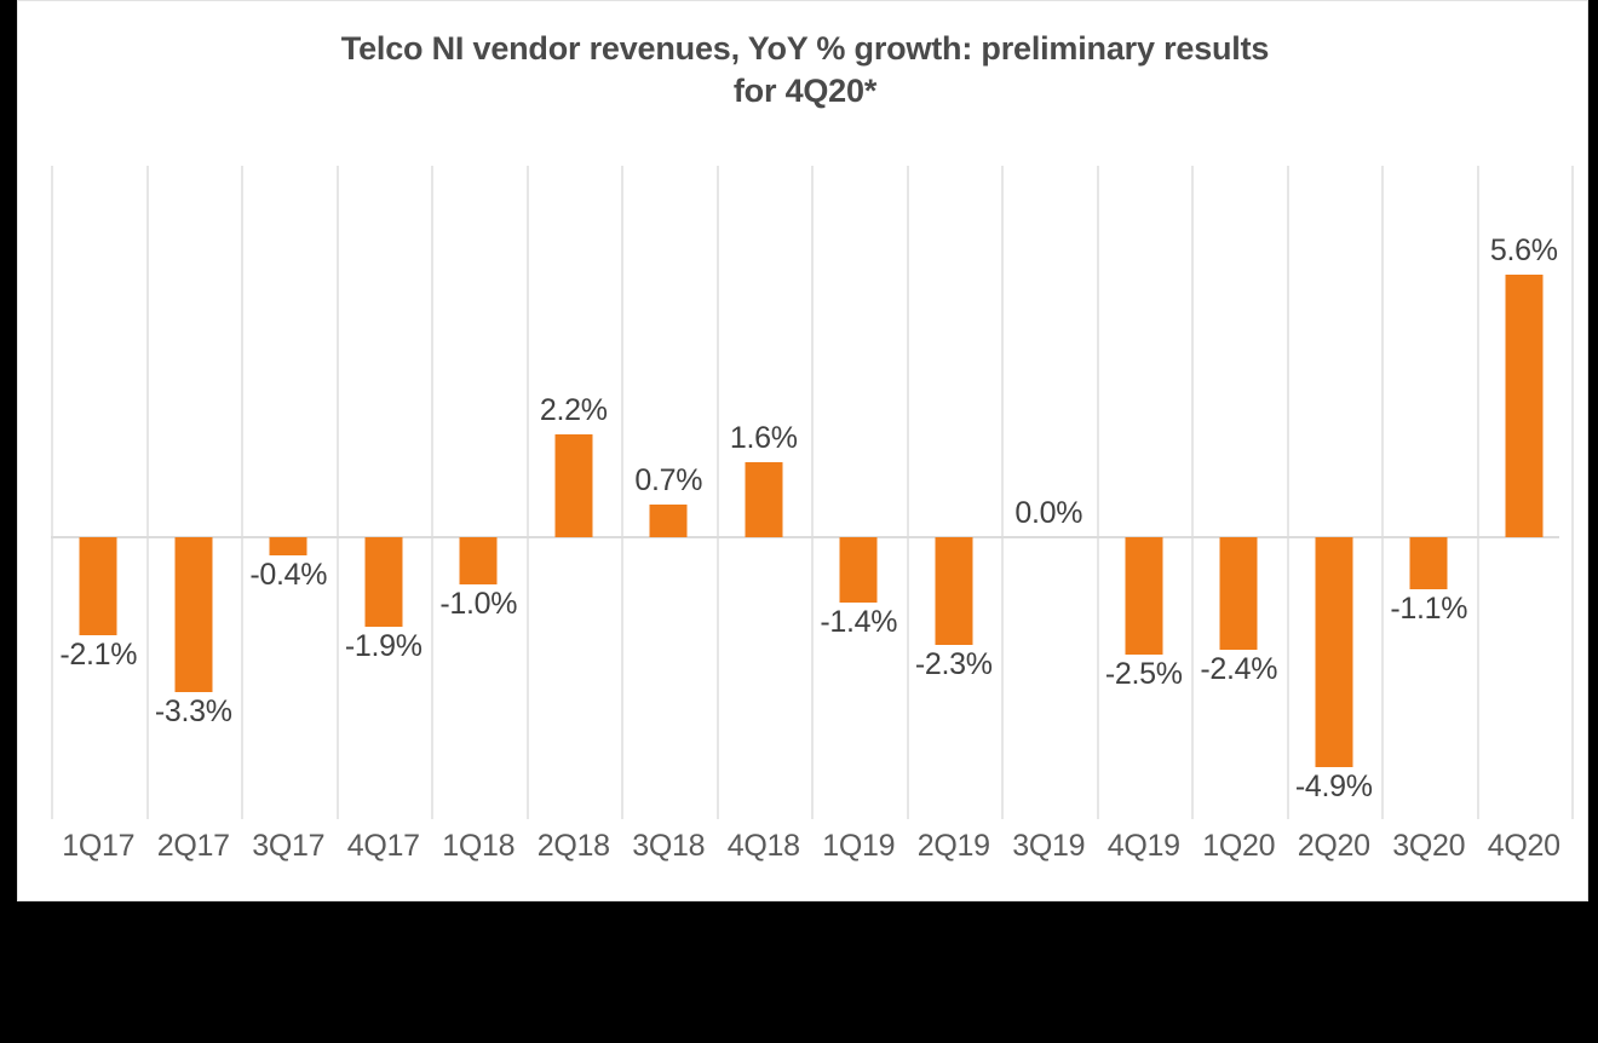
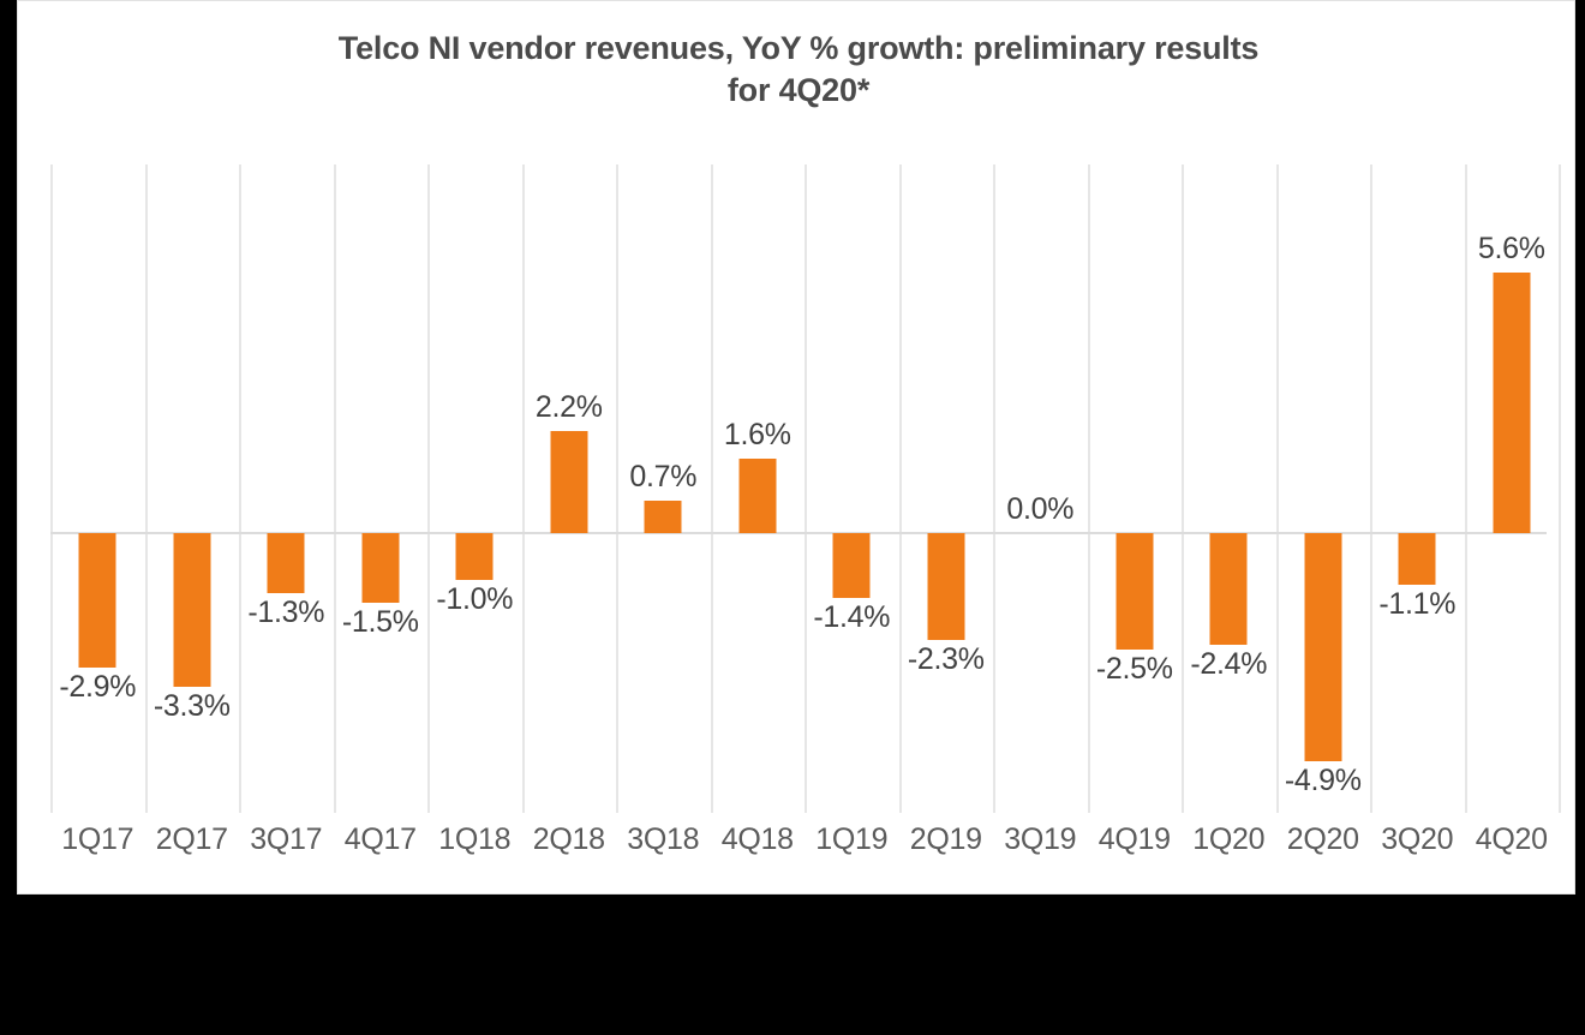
1Q17: -2.1% -> -2.9%
3Q17: -0.4% -> -1.3%
4Q17: -1.9% -> -1.5%
